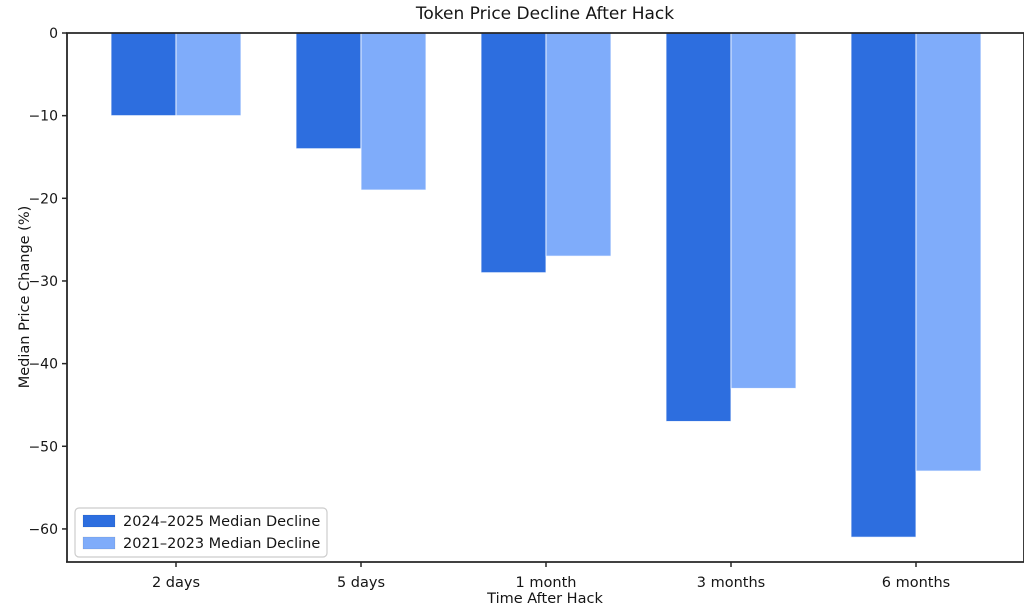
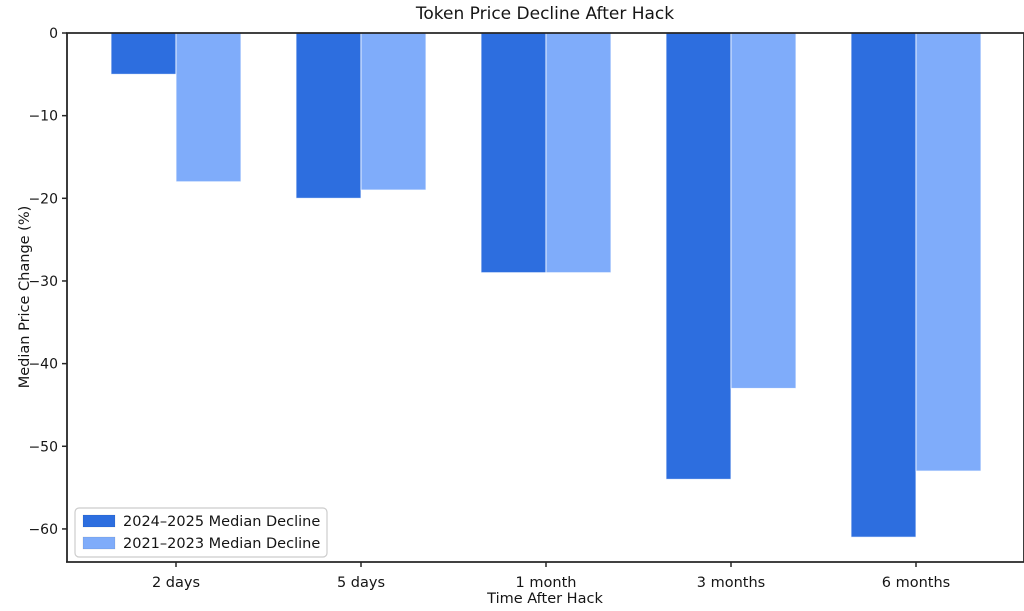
2024–2025 Median Decline/2 days: -10 -> -5
2021–2023 Median Decline/2 days: -10 -> -18
2024–2025 Median Decline/5 days: -14 -> -20
2021–2023 Median Decline/1 month: -27 -> -29
2024–2025 Median Decline/3 months: -47 -> -54
